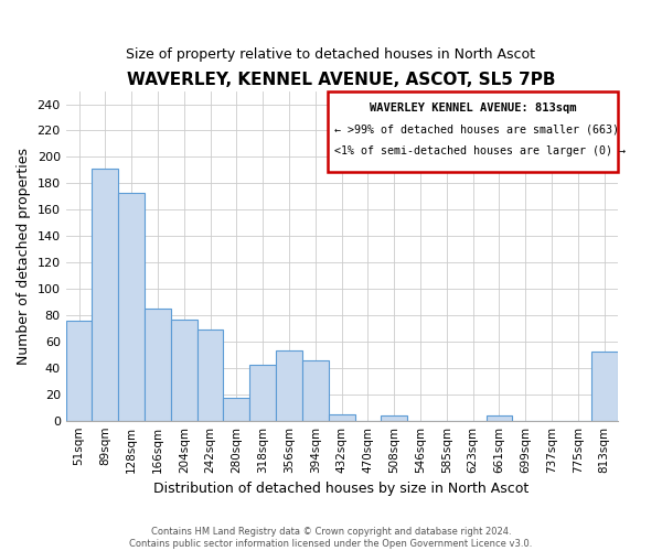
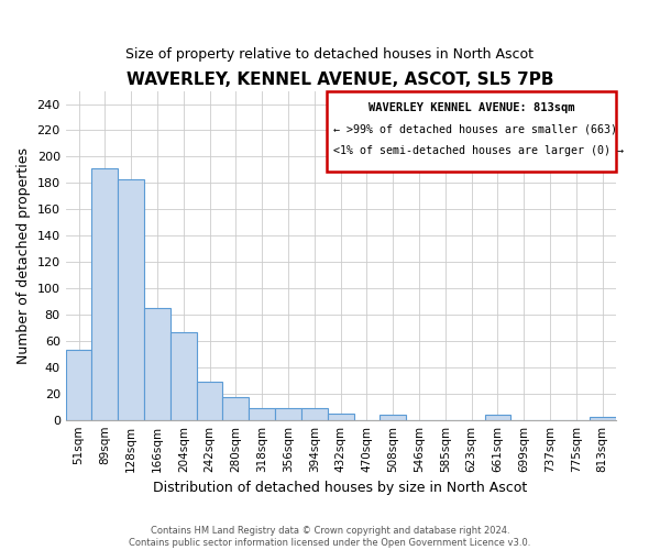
51sqm: 76 -> 53
128sqm: 173 -> 183
204sqm: 77 -> 67
242sqm: 69 -> 29
318sqm: 42 -> 9
356sqm: 53 -> 9
394sqm: 46 -> 9
813sqm: 52 -> 2
